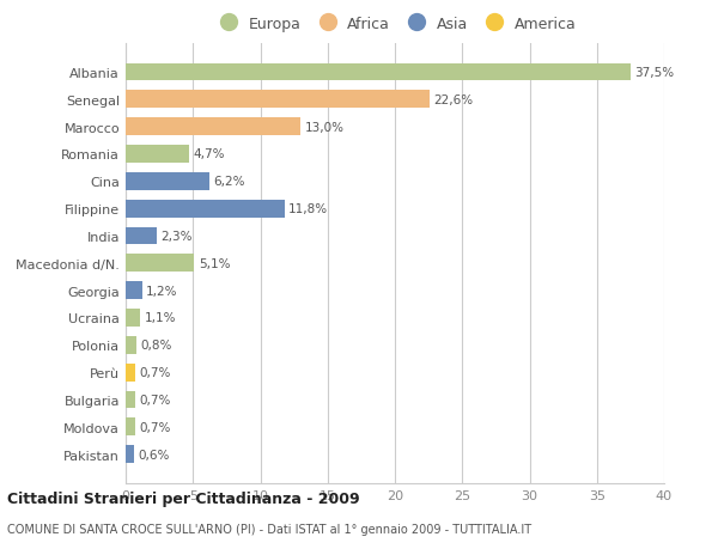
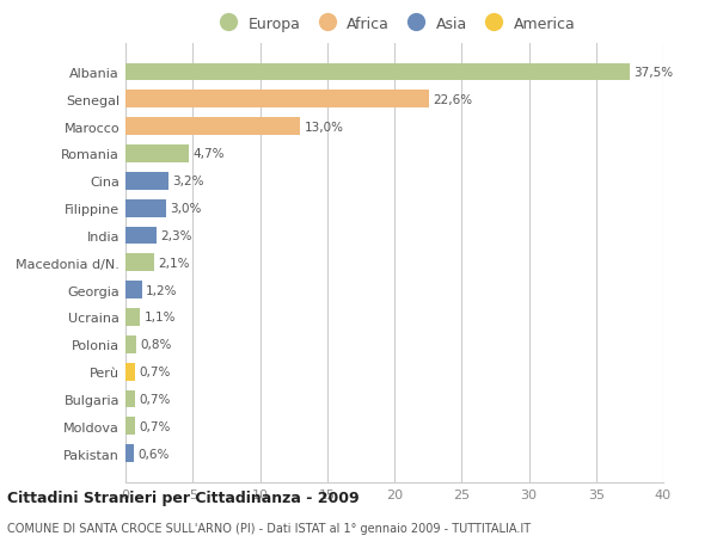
Cina: 6,2% -> 3,2%
Filippine: 11,8% -> 3,0%
Macedonia d/N.: 5,1% -> 2,1%
